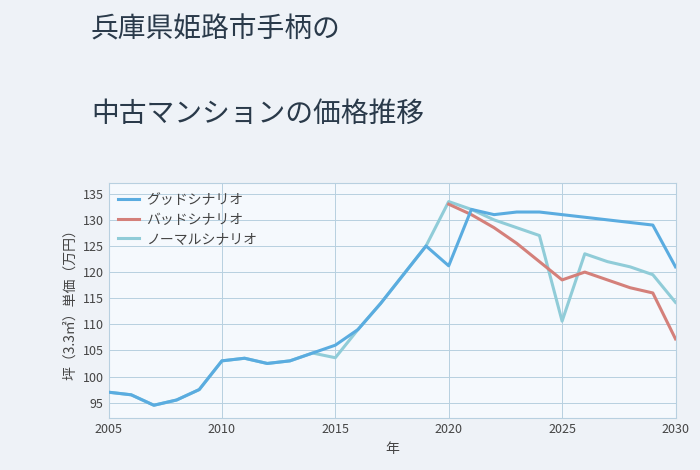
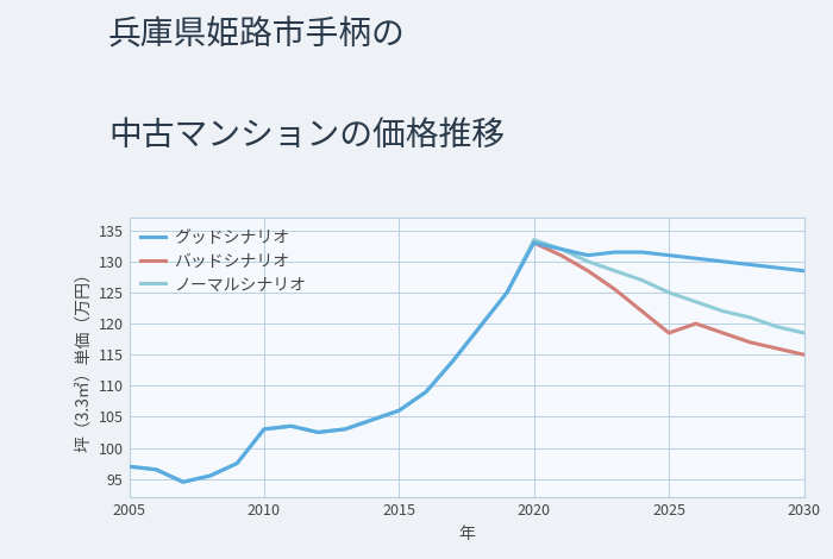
ノーマルシナリオ/2015: 103.6 -> 106.0
グッドシナリオ/2020: 121.2 -> 133.0
ノーマルシナリオ/2025: 110.6 -> 125.0
グッドシナリオ/2030: 121.0 -> 128.5
バッドシナリオ/2030: 107.2 -> 115.0
ノーマルシナリオ/2030: 114.2 -> 118.5
